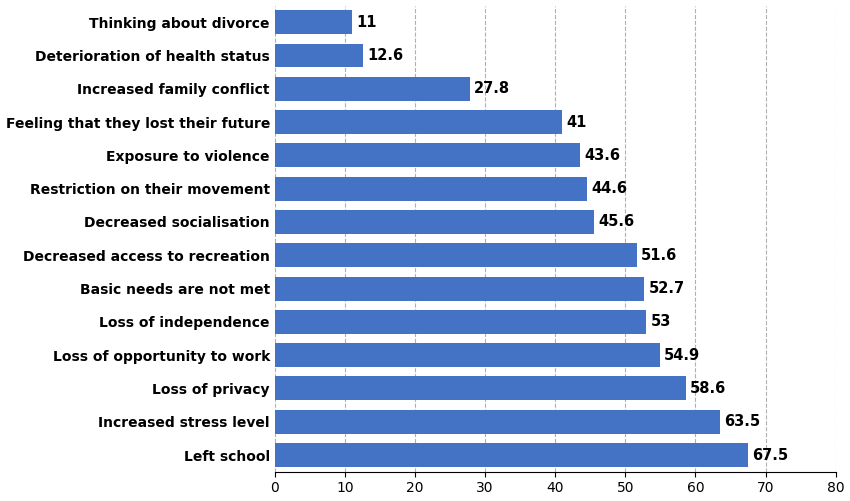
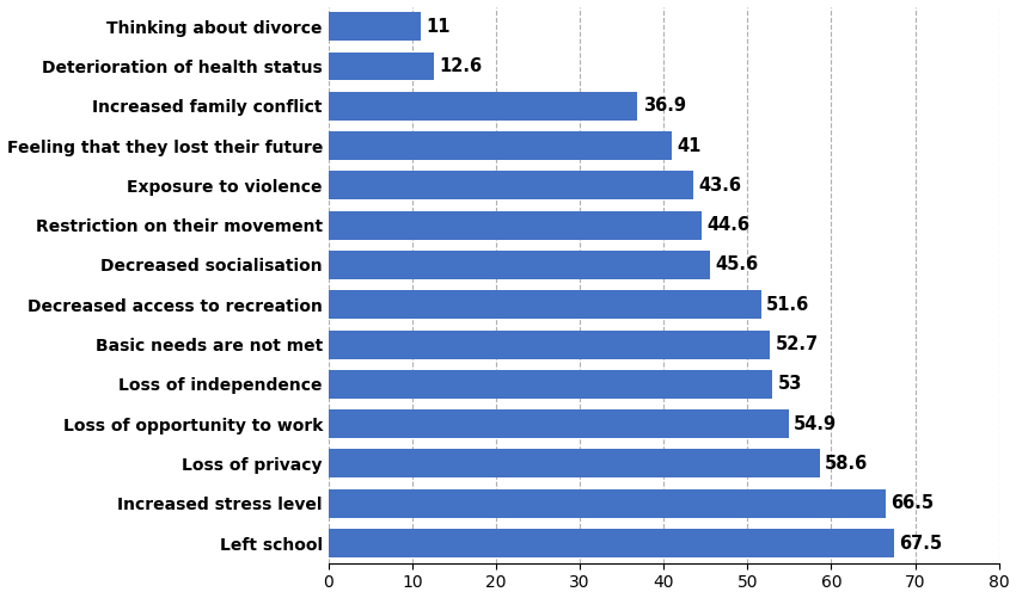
Increased family conflict: 27.8 -> 36.9
Increased stress level: 63.5 -> 66.5
